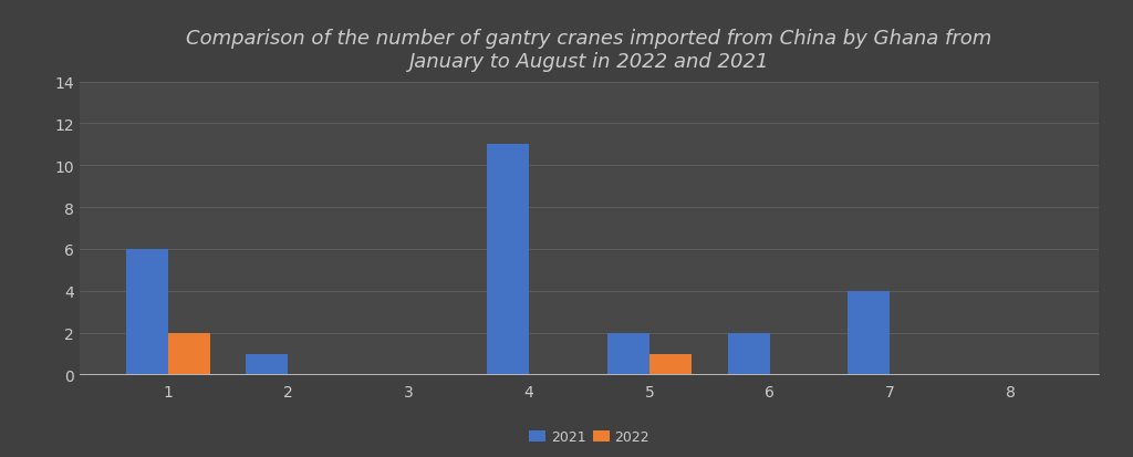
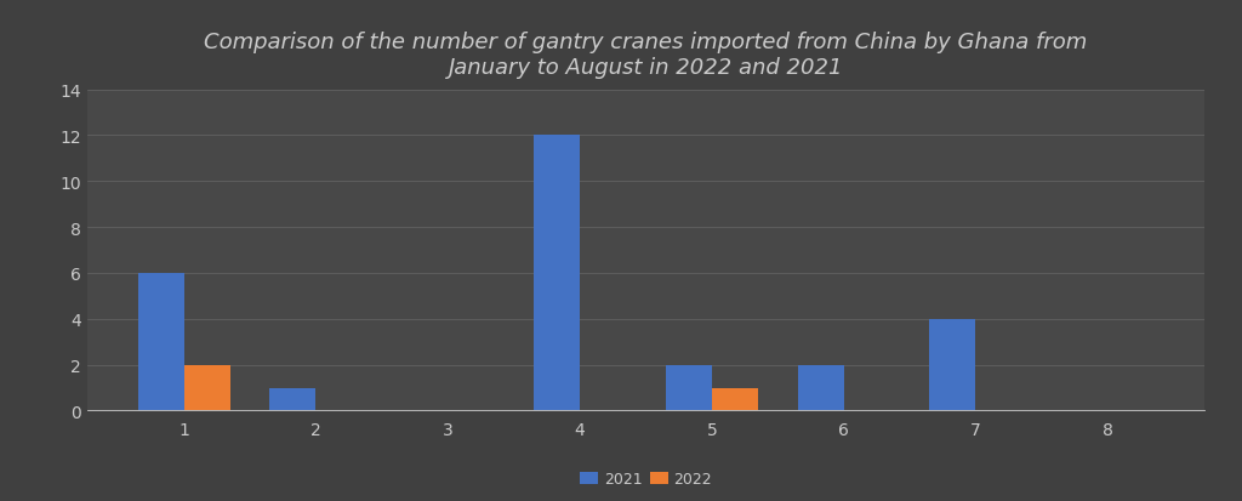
2021/4: 11 -> 12
